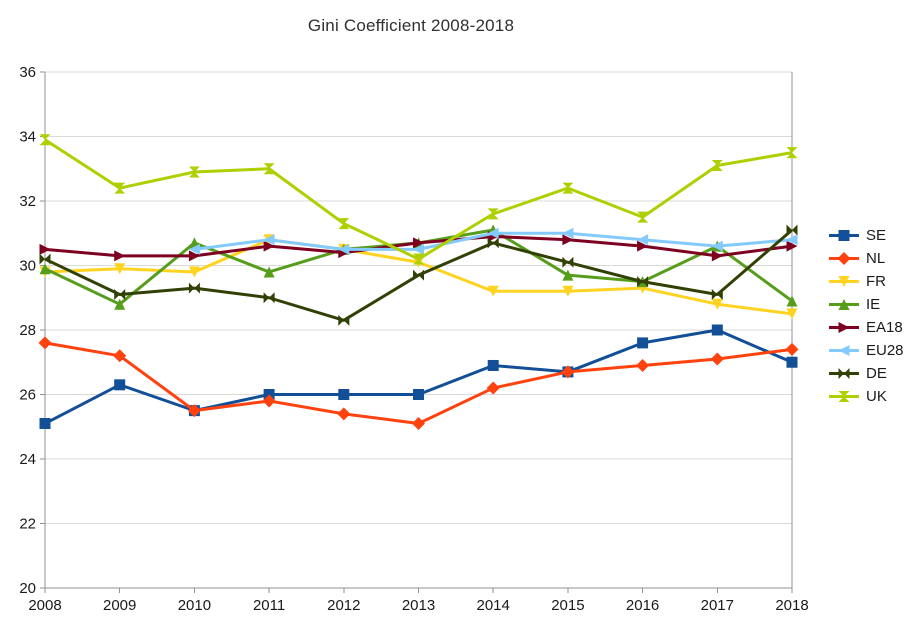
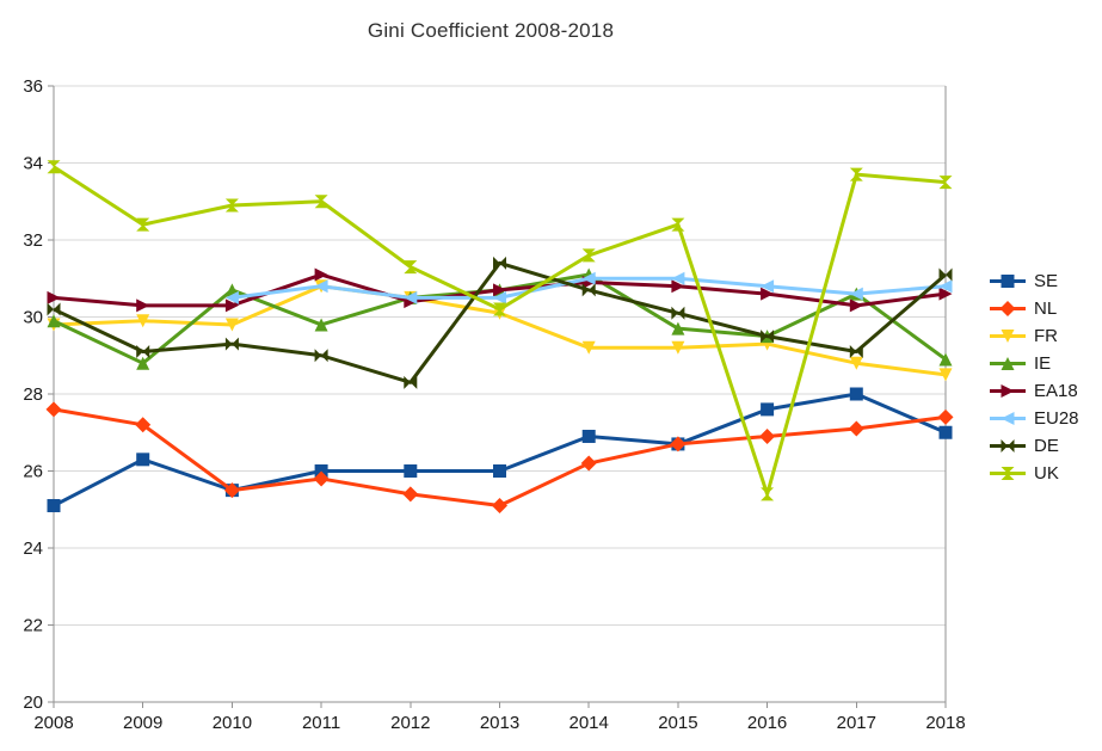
EA18/2011: 30.6 -> 31.1
DE/2013: 29.7 -> 31.4
UK/2016: 31.5 -> 25.4
UK/2017: 33.1 -> 33.7
